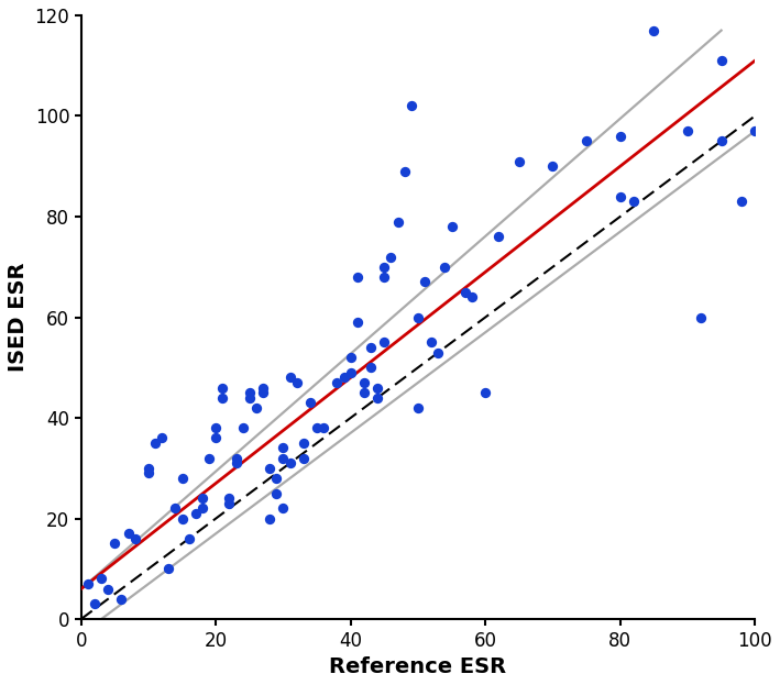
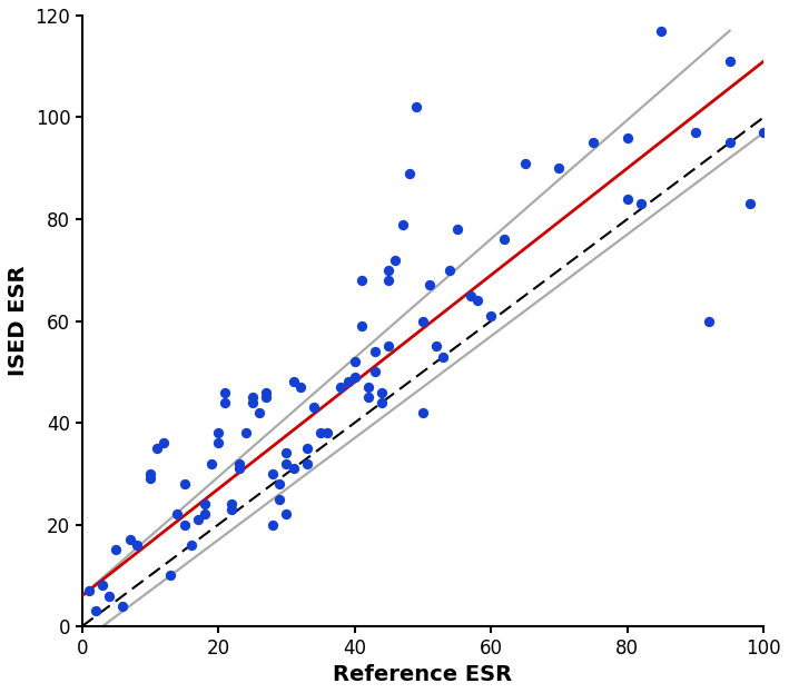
60: 45 -> 61
